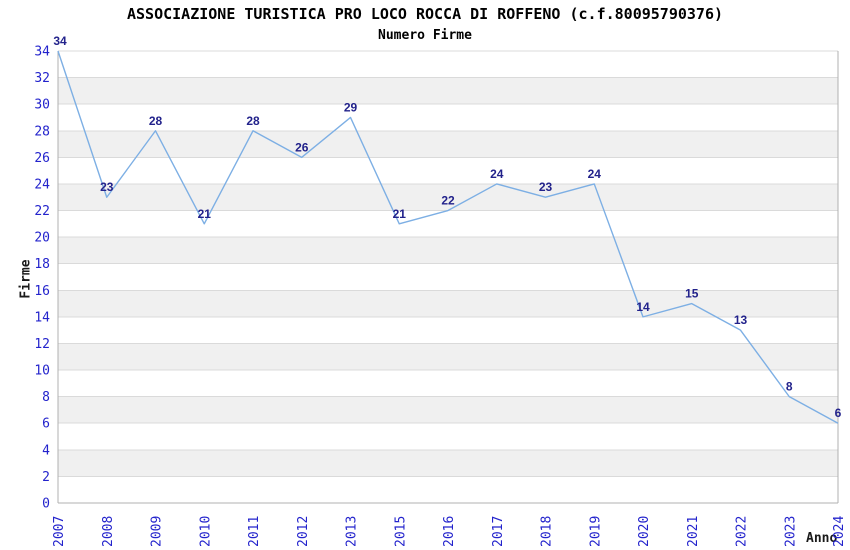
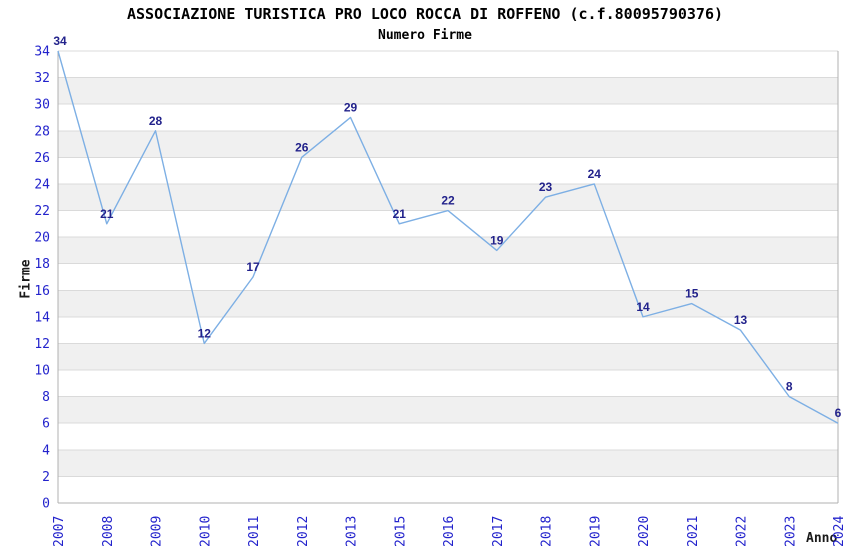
2008: 23 -> 21
2010: 21 -> 12
2011: 28 -> 17
2017: 24 -> 19
